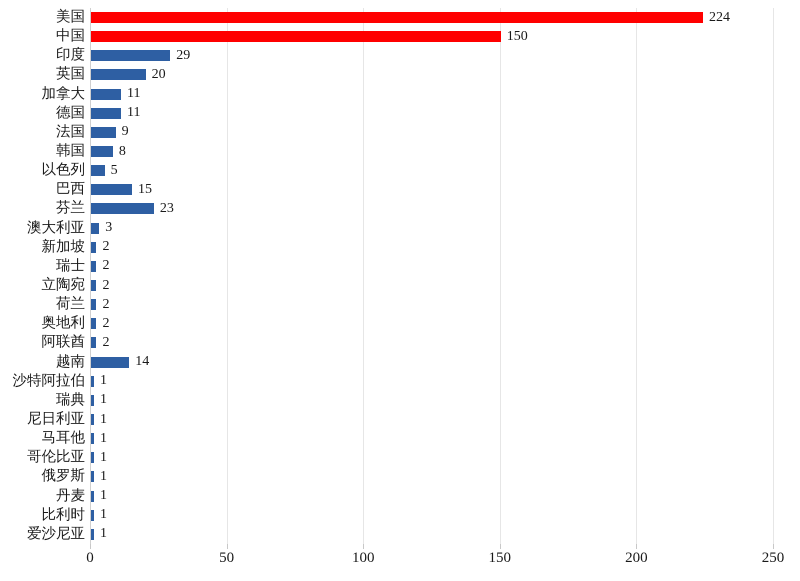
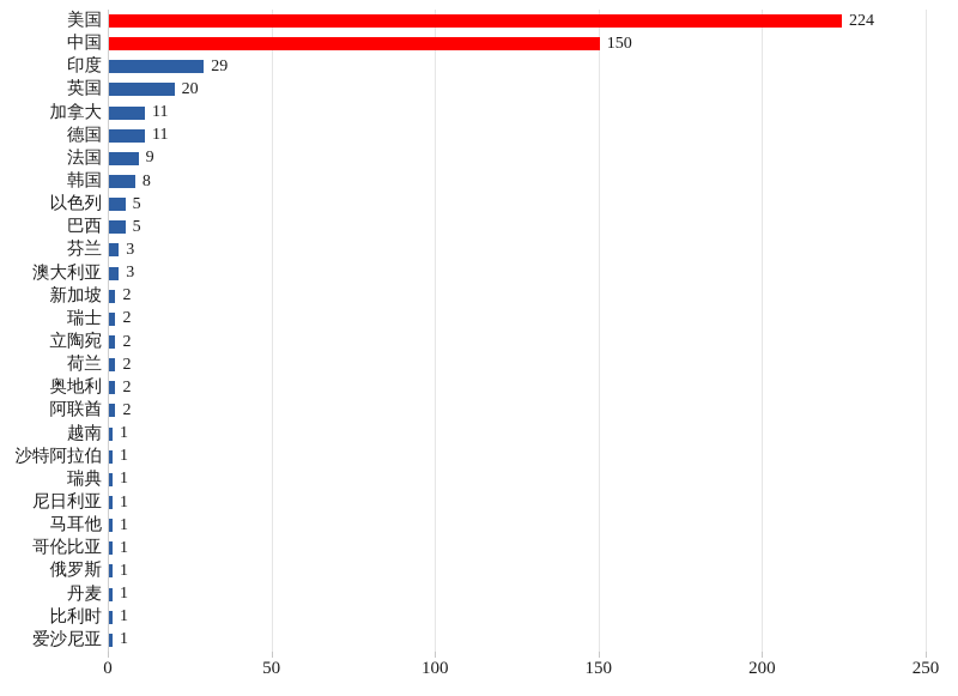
巴西: 15 -> 5
芬兰: 23 -> 3
越南: 14 -> 1
